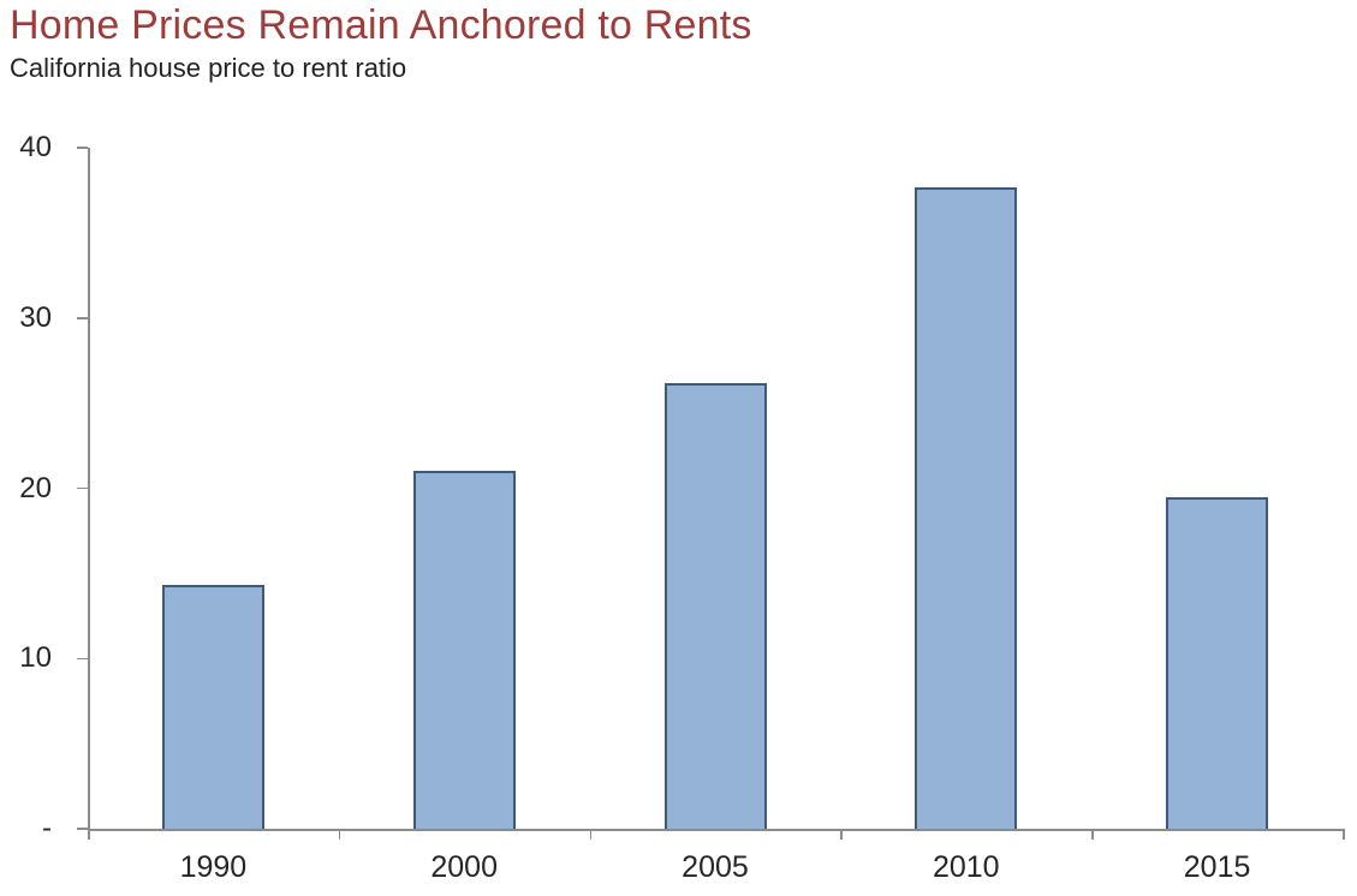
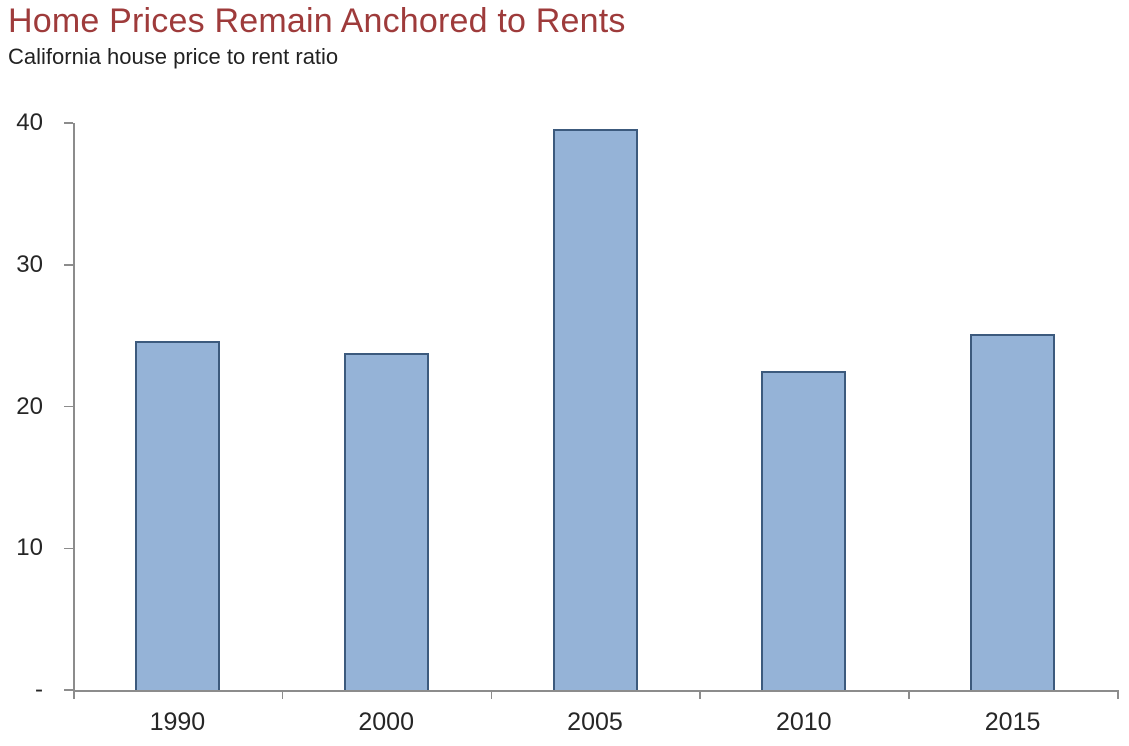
1990: 14.3 -> 24.6
2000: 21.0 -> 23.8
2005: 26.2 -> 39.6
2010: 37.7 -> 22.5
2015: 19.5 -> 25.1
